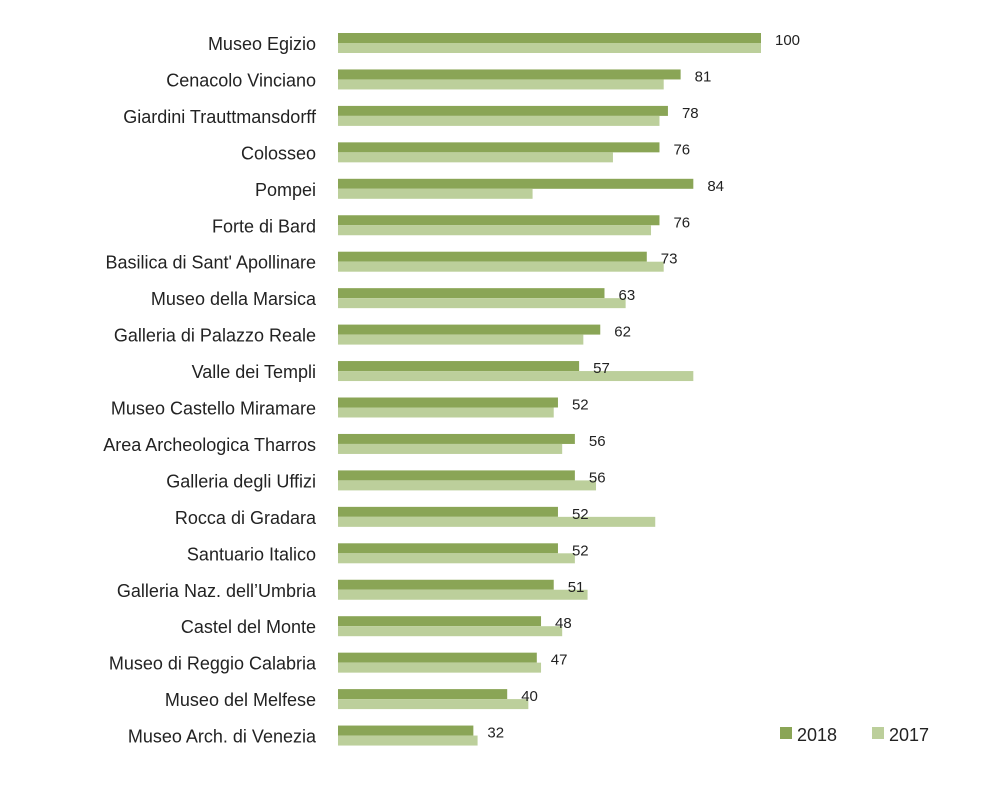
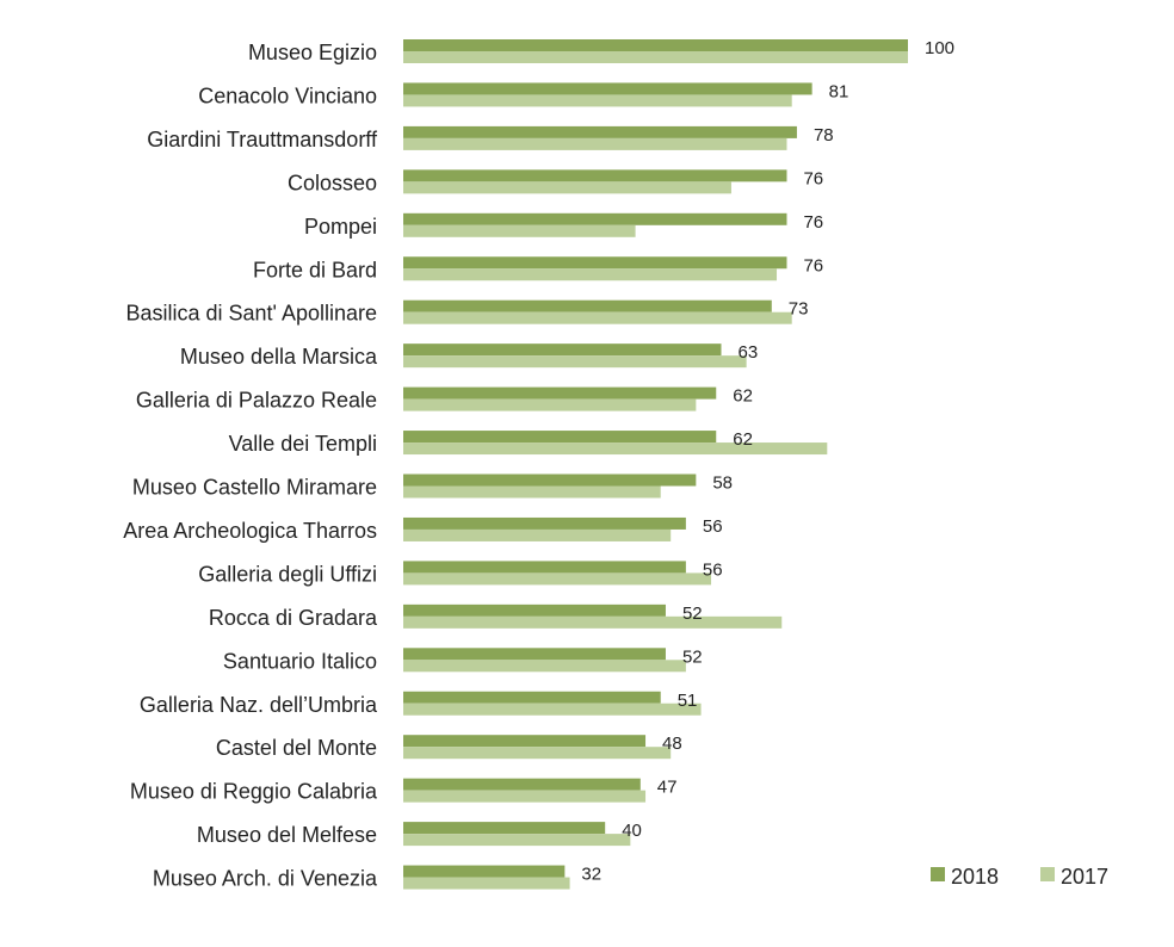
2018/Pompei: 84 -> 76
2018/Valle dei Templi: 57 -> 62
2018/Museo Castello Miramare: 52 -> 58
